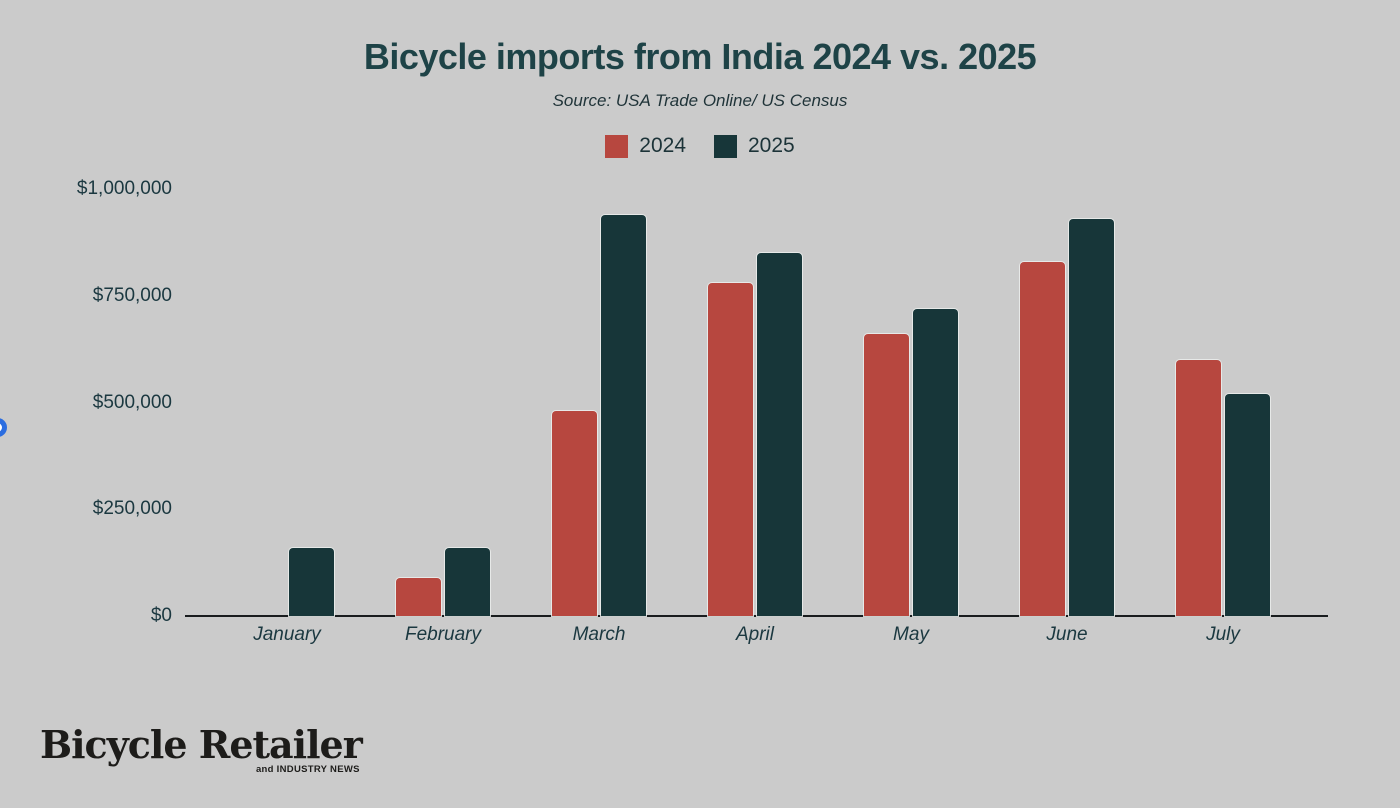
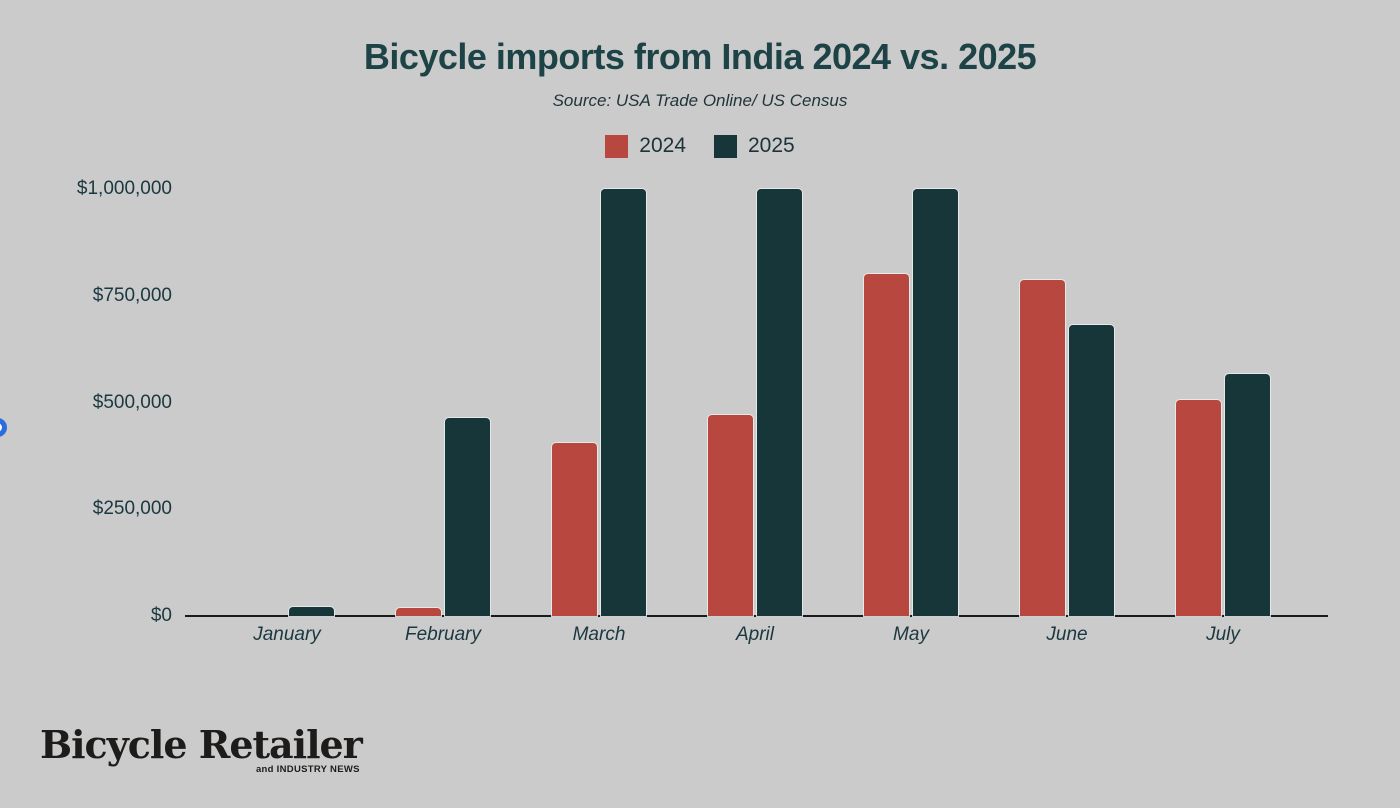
2025/January: $160000 -> $20000
2024/February: $90000 -> $20000
2025/February: $160000 -> $460000
2024/March: $480000 -> $400000
2025/March: $940000 -> $1000000
2024/April: $780000 -> $470000
2025/April: $850000 -> $1000000
2024/May: $660000 -> $800000
2025/May: $720000 -> $1000000
2024/June: $830000 -> $790000
2025/June: $930000 -> $680000
2024/July: $600000 -> $510000
2025/July: $520000 -> $570000
